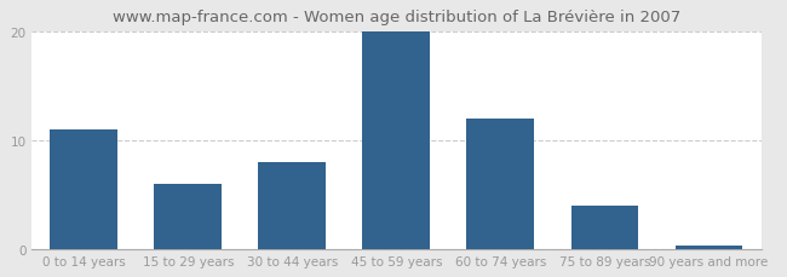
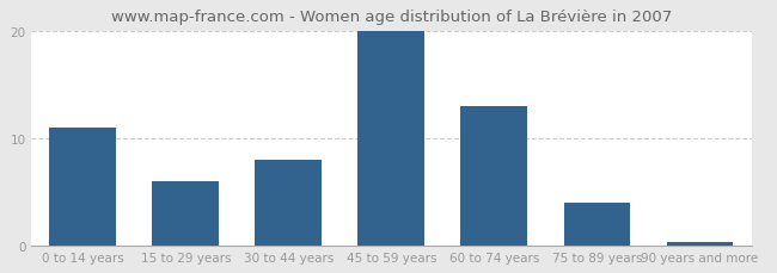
60 to 74 years: 12.0 -> 13.0
